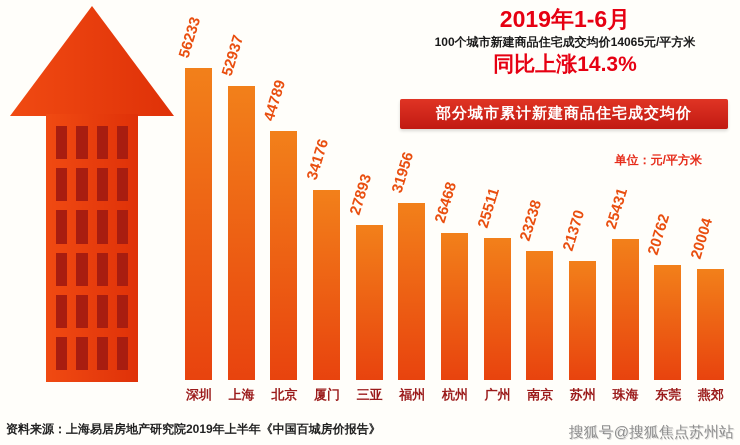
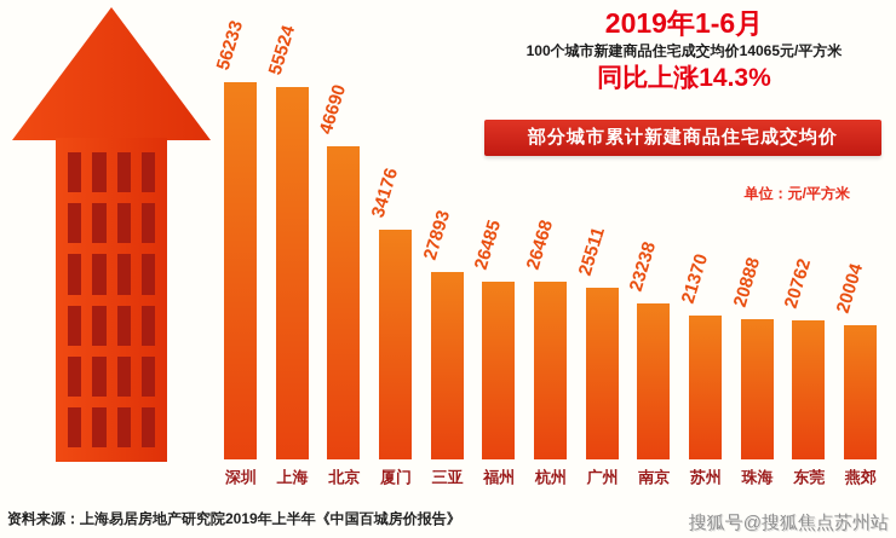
上海: 52937 -> 55524
北京: 44789 -> 46690
福州: 31956 -> 26485
珠海: 25431 -> 20888
